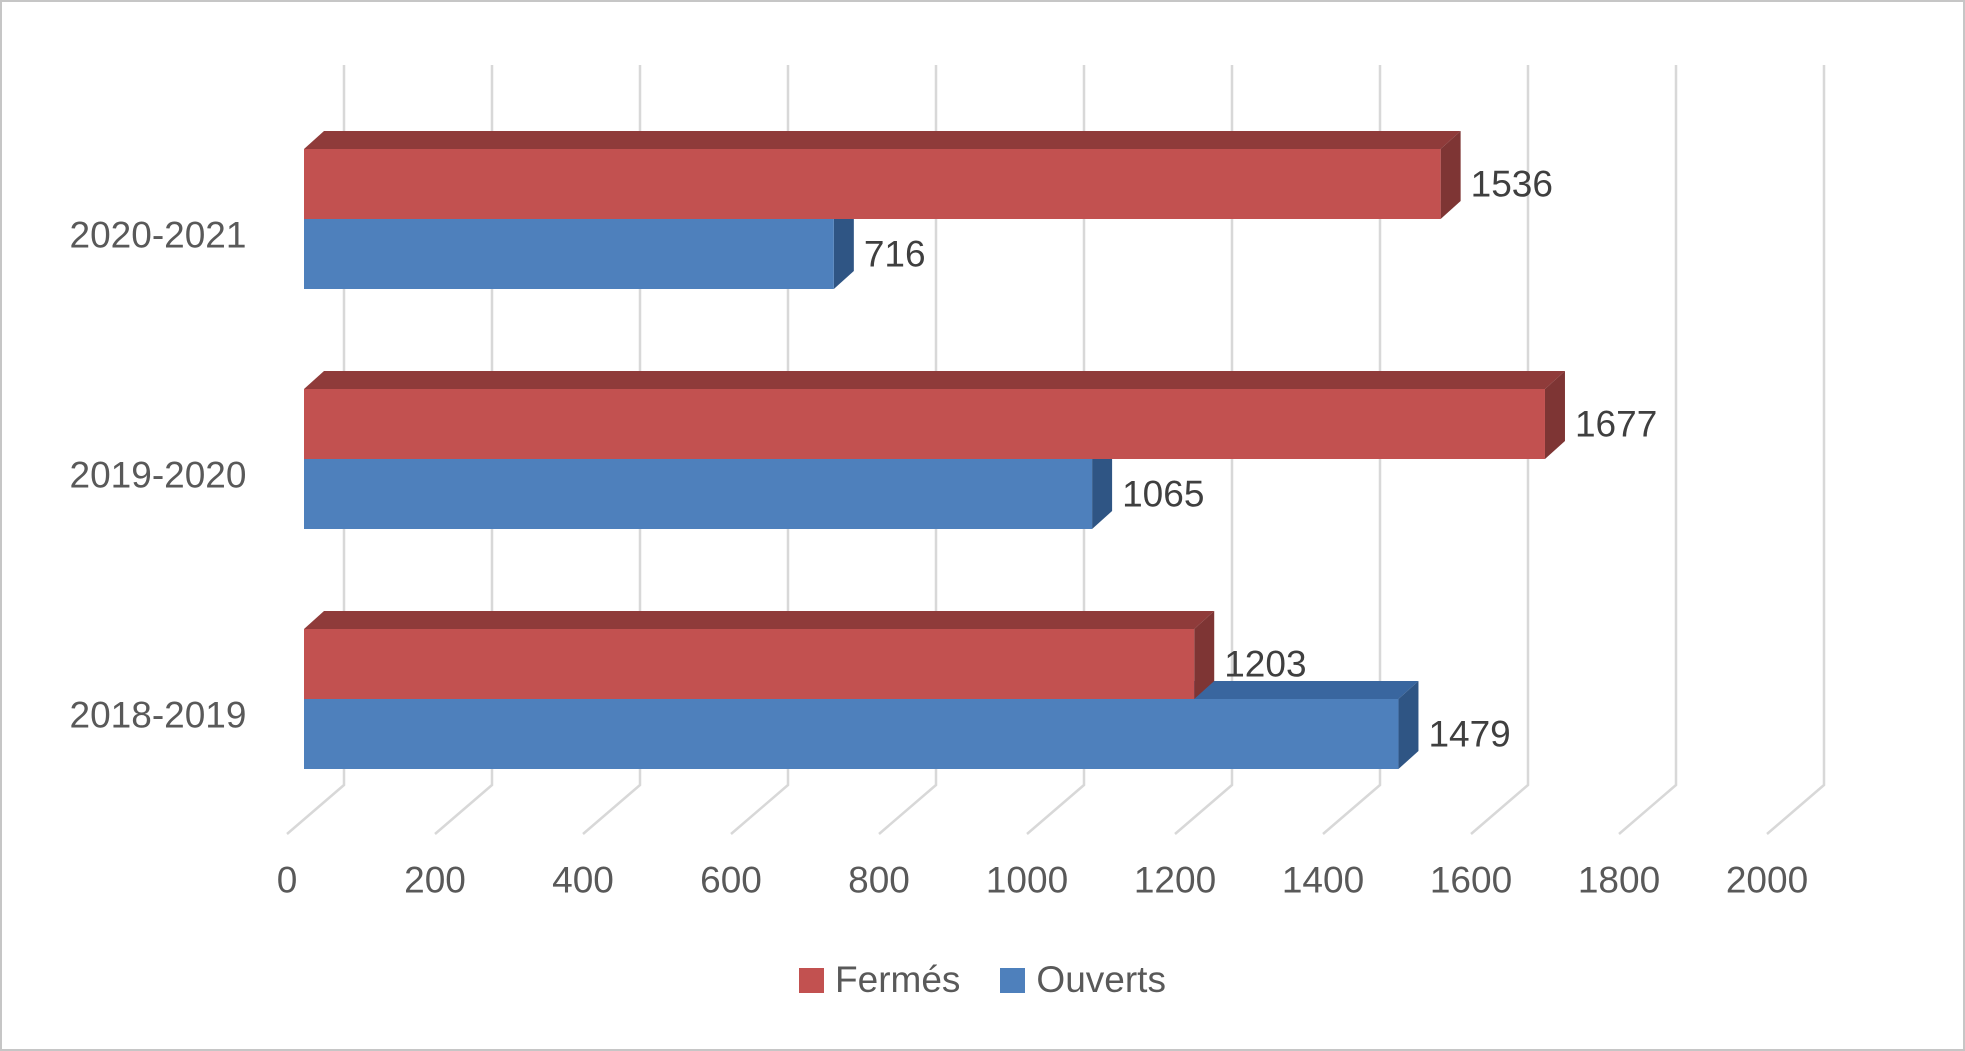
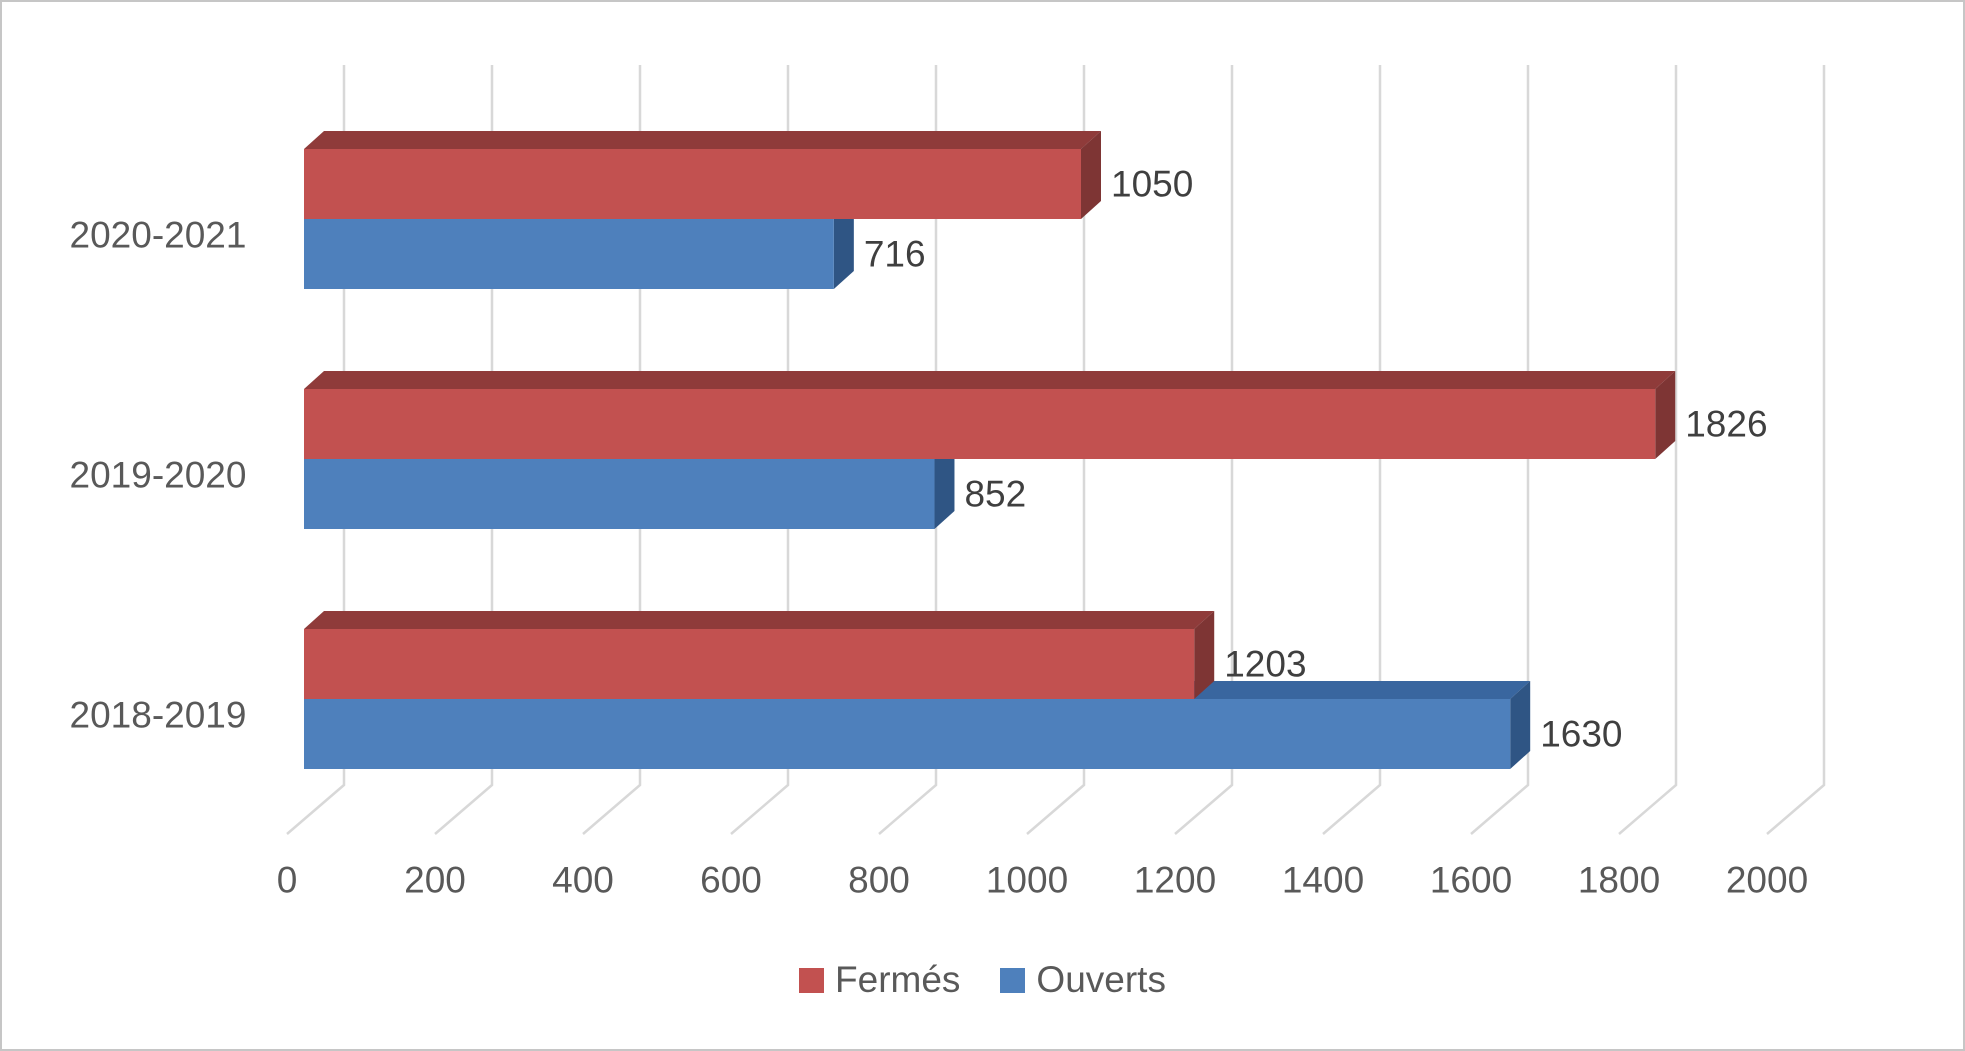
Fermés/2020-2021: 1536 -> 1050
Fermés/2019-2020: 1677 -> 1826
Ouverts/2019-2020: 1065 -> 852
Ouverts/2018-2019: 1479 -> 1630
